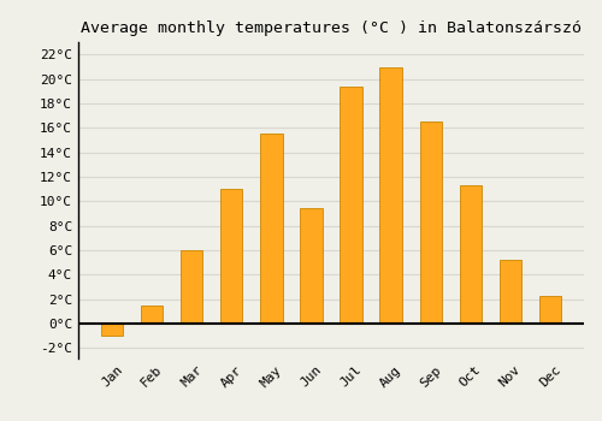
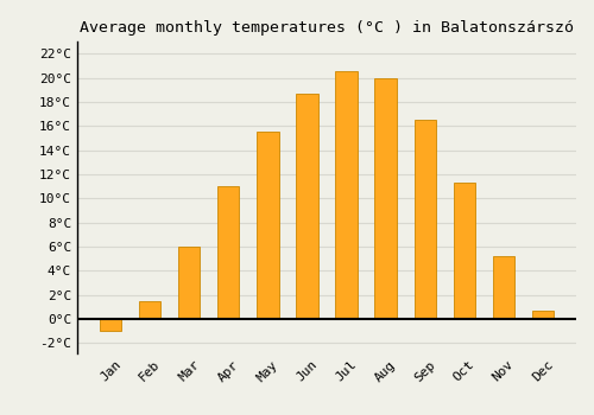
Jun: 9.4°C -> 18.7°C
Jul: 19.4°C -> 20.5°C
Aug: 20.9°C -> 20.0°C
Dec: 2.3°C -> 0.7°C
